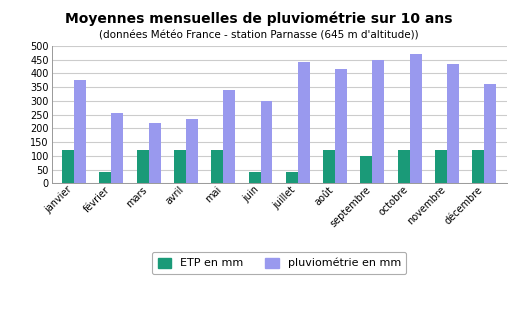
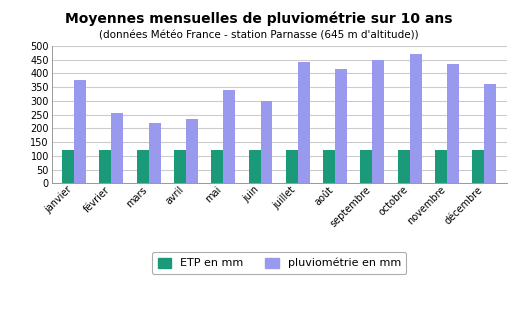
ETP en mm/février: 40 -> 120
ETP en mm/juin: 40 -> 120
ETP en mm/juillet: 40 -> 120
ETP en mm/septembre: 100 -> 120
